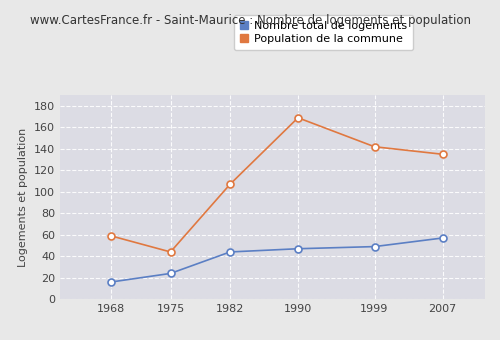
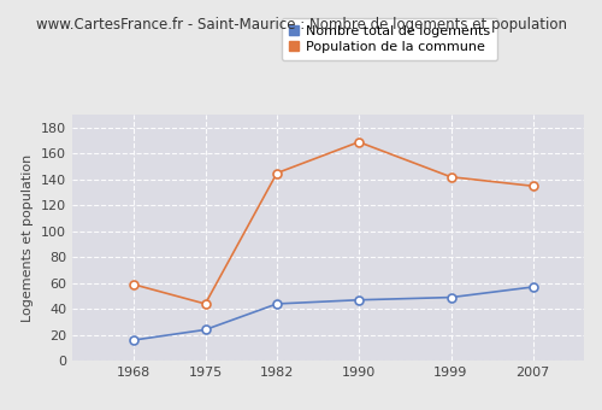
Population de la commune/1982: 107 -> 145
